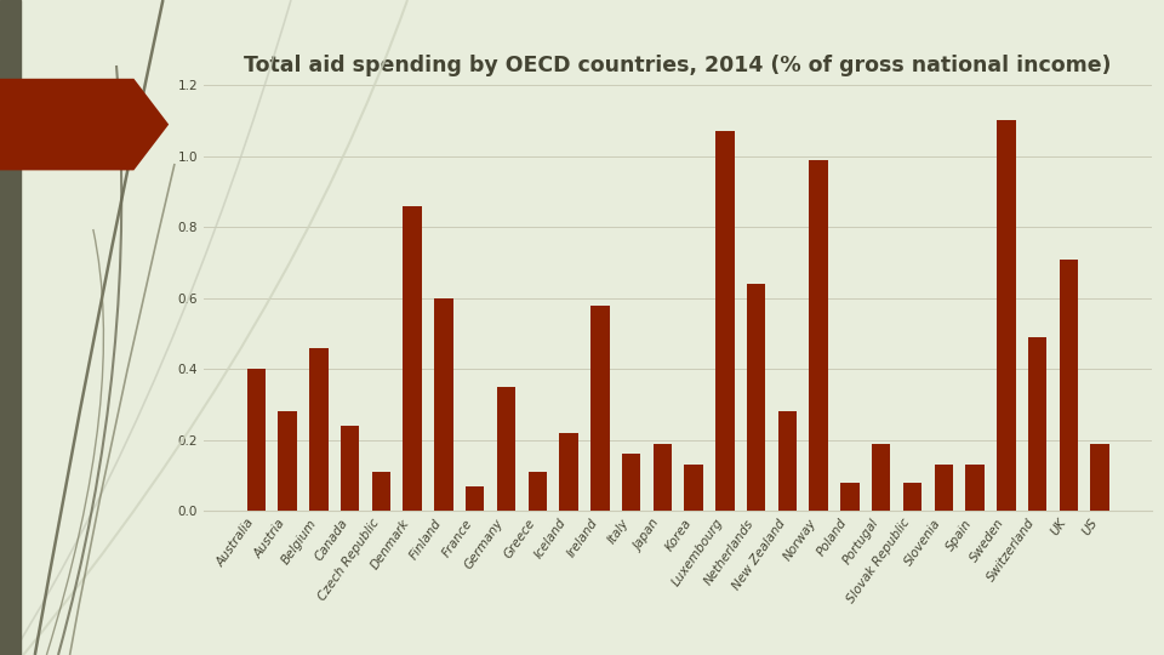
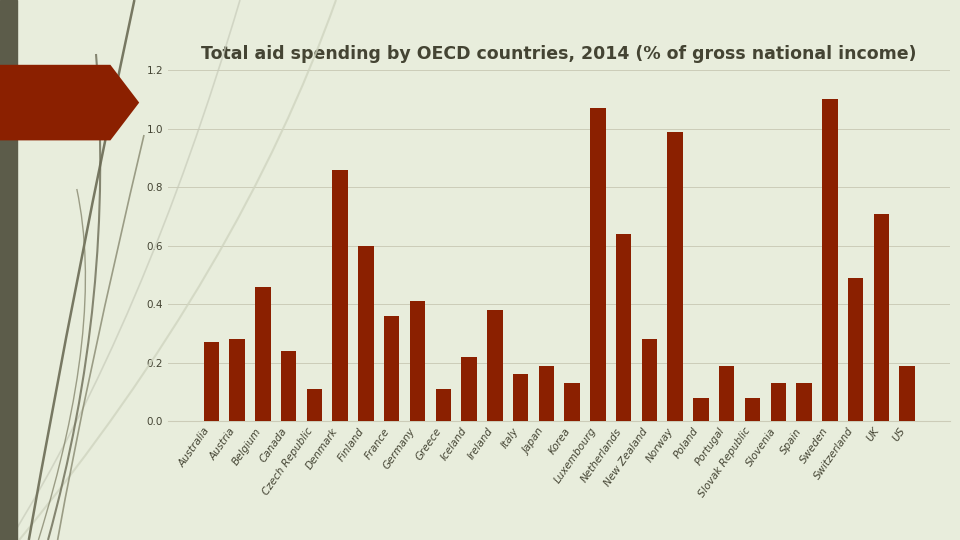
Australia: 0.40 -> 0.27
France: 0.07 -> 0.36
Germany: 0.35 -> 0.41
Ireland: 0.58 -> 0.38
